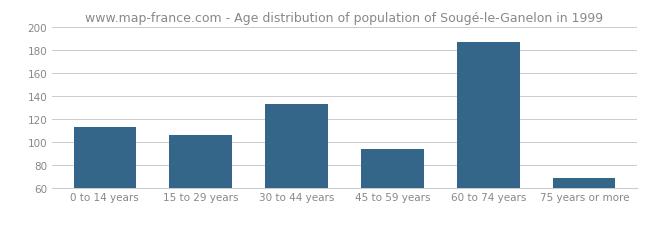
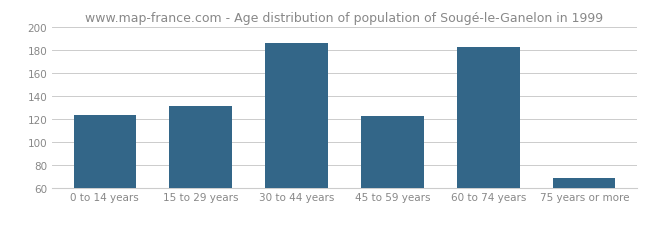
0 to 14 years: 113 -> 123
15 to 29 years: 106 -> 131
30 to 44 years: 133 -> 186
45 to 59 years: 94 -> 122
60 to 74 years: 187 -> 182
